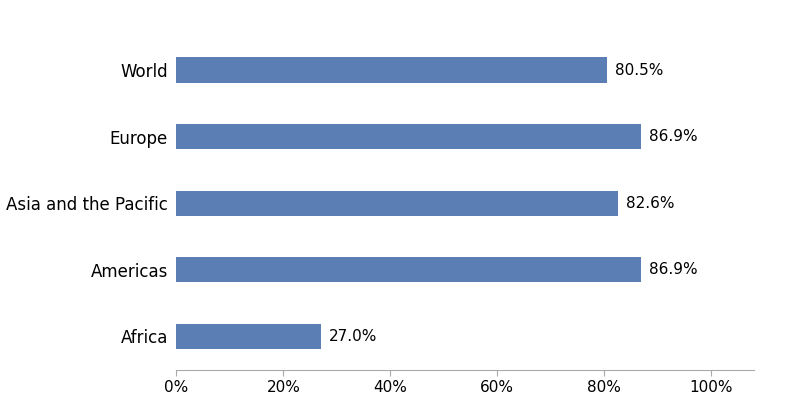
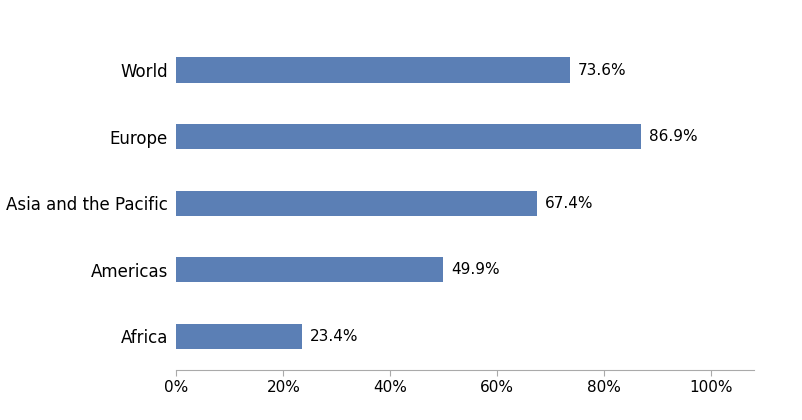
World: 80.5% -> 73.6%
Asia and the Pacific: 82.6% -> 67.4%
Americas: 86.9% -> 49.9%
Africa: 27.0% -> 23.4%
